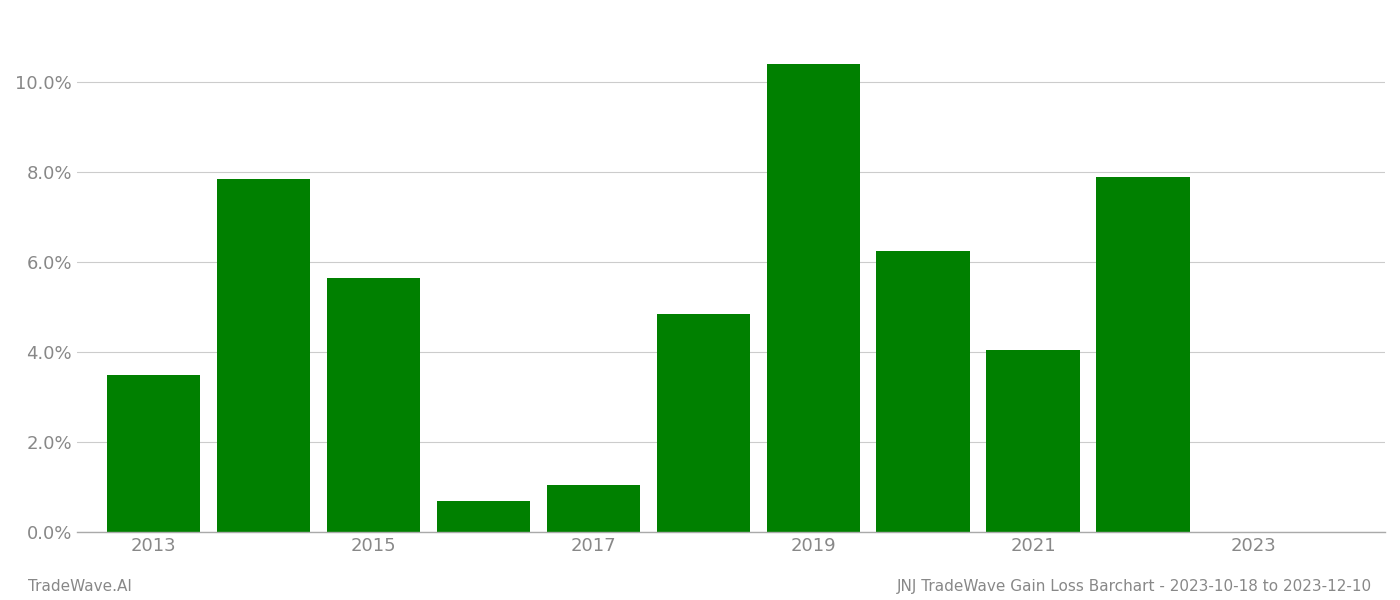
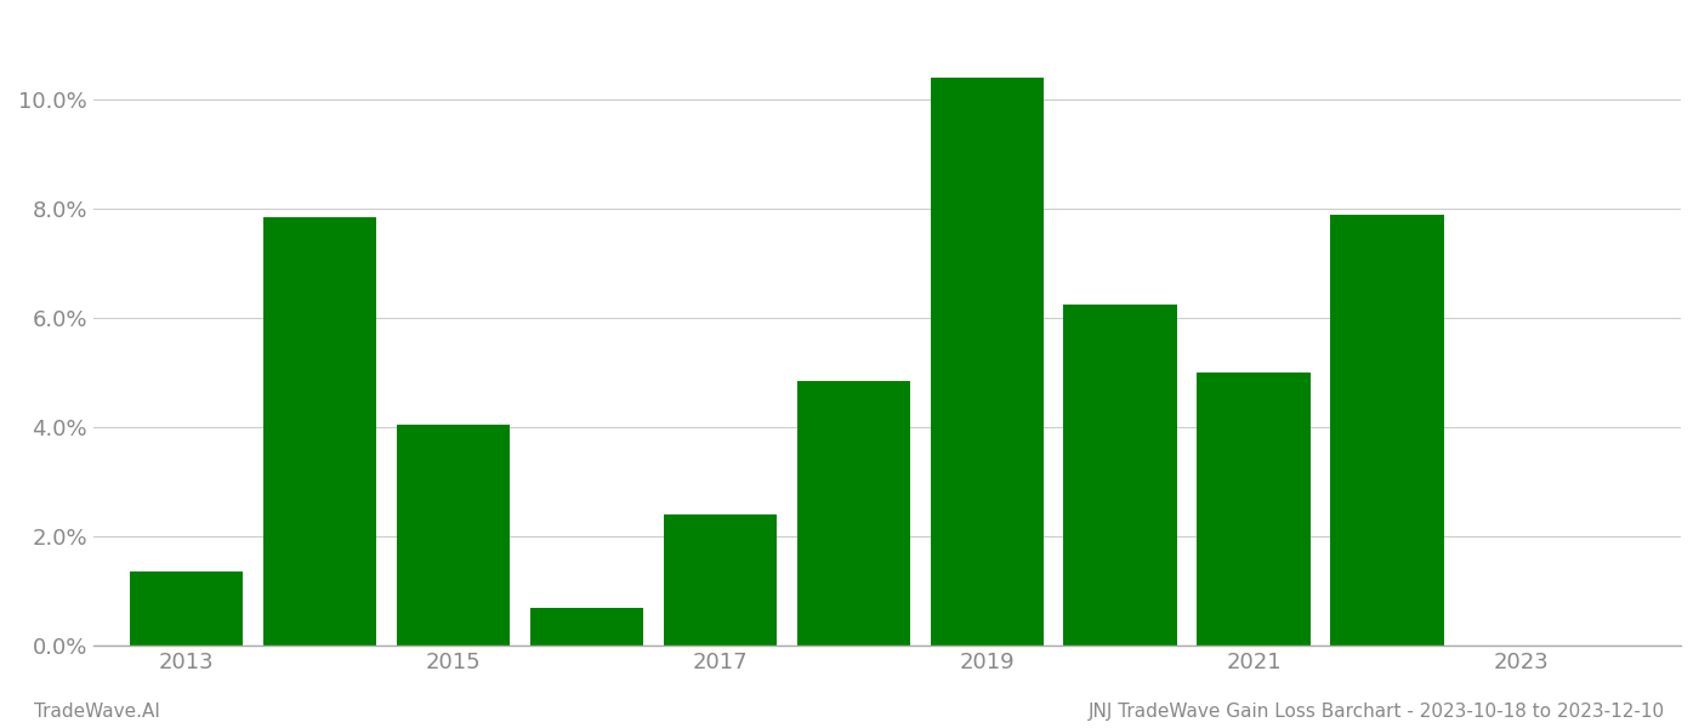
2013: 3.50% -> 1.35%
2015: 5.65% -> 4.05%
2017: 1.05% -> 2.40%
2021: 4.05% -> 5.00%
